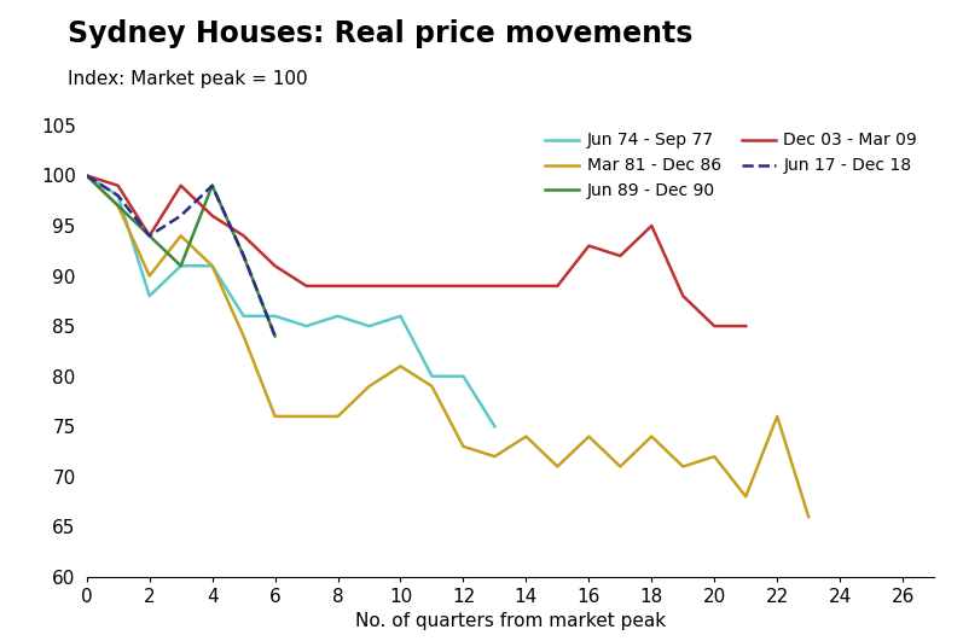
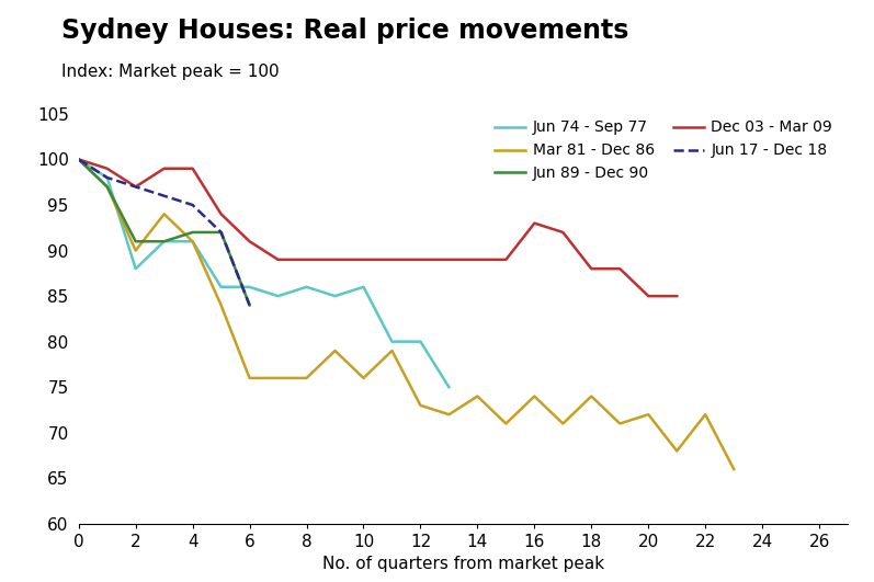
Jun 89 - Dec 90/2: 94 -> 91
Dec 03 - Mar 09/2: 94 -> 97
Jun 17 - Dec 18/2: 94 -> 97
Jun 89 - Dec 90/4: 99 -> 92
Dec 03 - Mar 09/4: 96 -> 99
Jun 17 - Dec 18/4: 99 -> 95
Mar 81 - Dec 86/10: 81 -> 76
Dec 03 - Mar 09/18: 95 -> 88
Mar 81 - Dec 86/22: 76 -> 72
